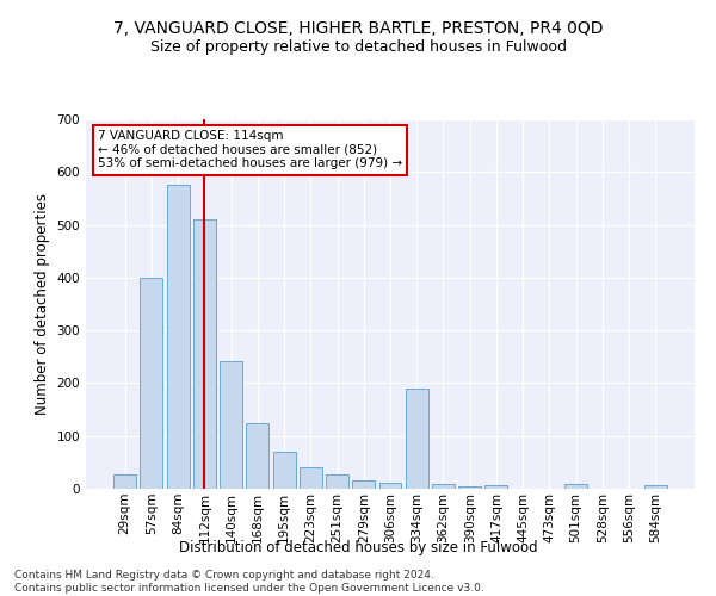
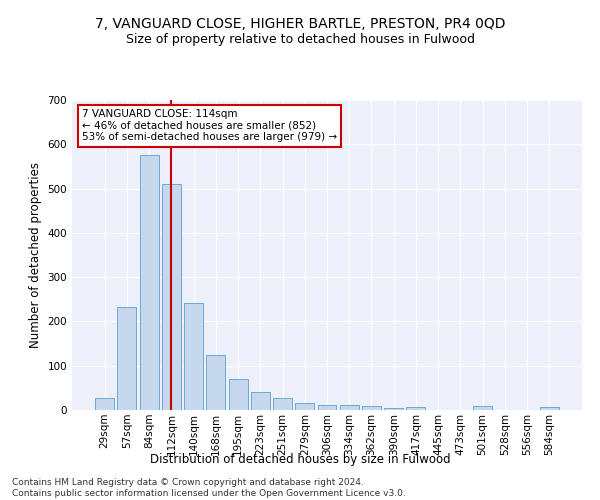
57sqm: 400 -> 233
334sqm: 190 -> 11
